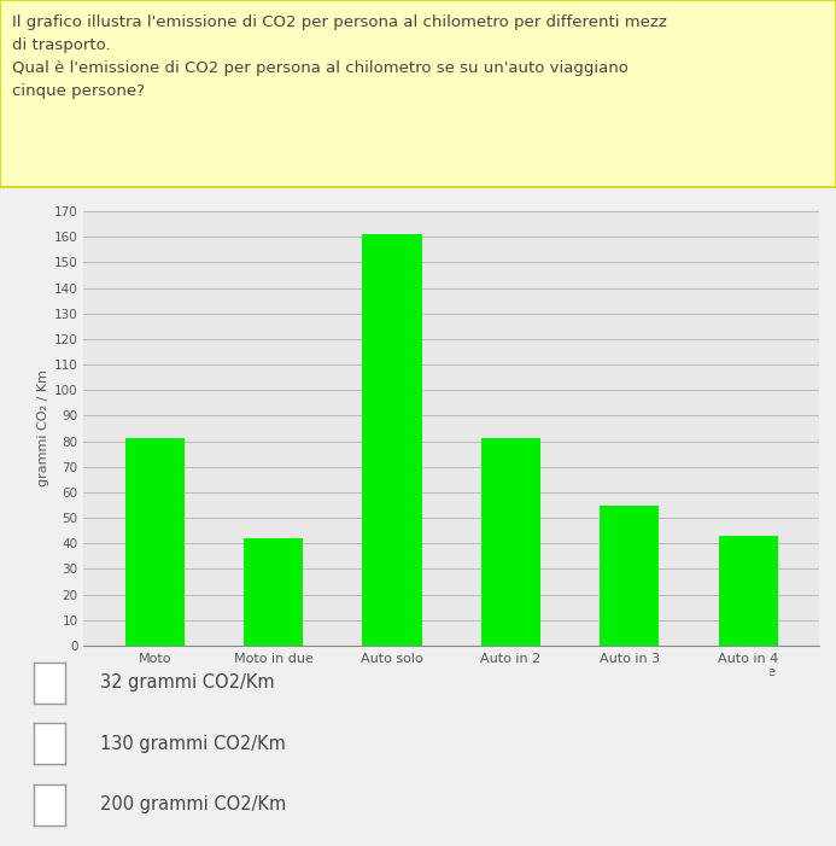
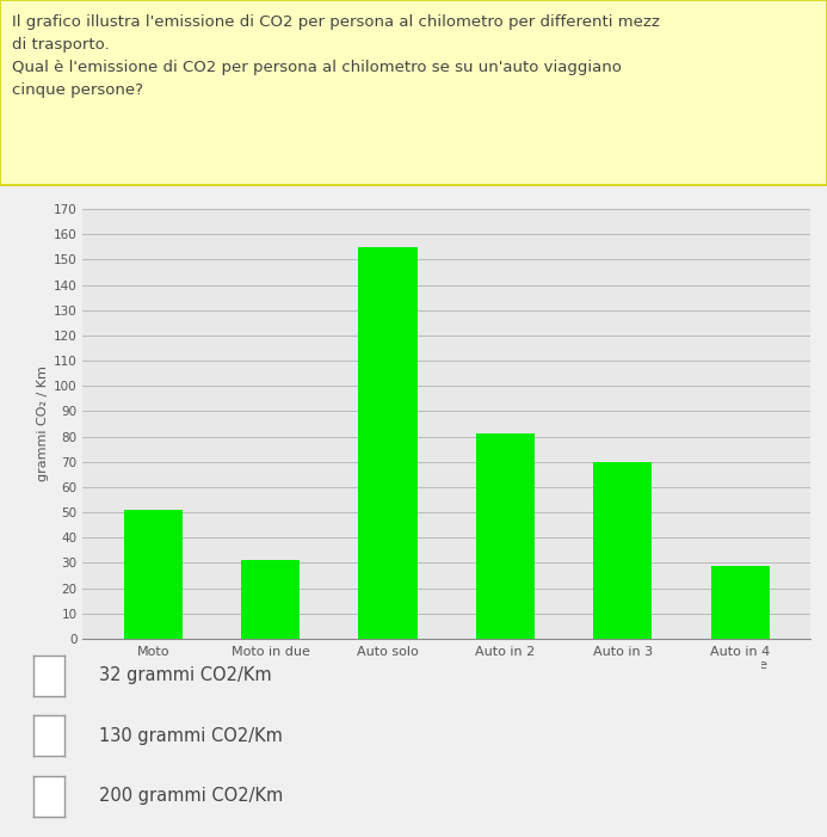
Moto: 81 -> 51
Moto in due: 42 -> 31
Auto solo autista: 161 -> 155
Auto in 3 persone: 55 -> 70
Auto in 4 persone: 43 -> 29
